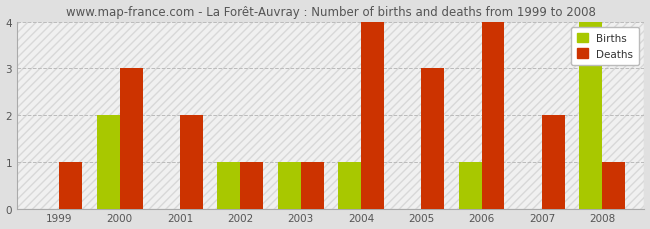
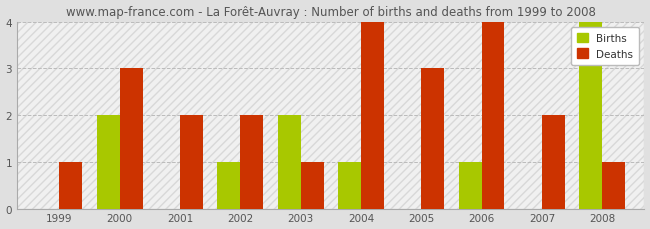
Deaths/2002: 1 -> 2
Births/2003: 1 -> 2
